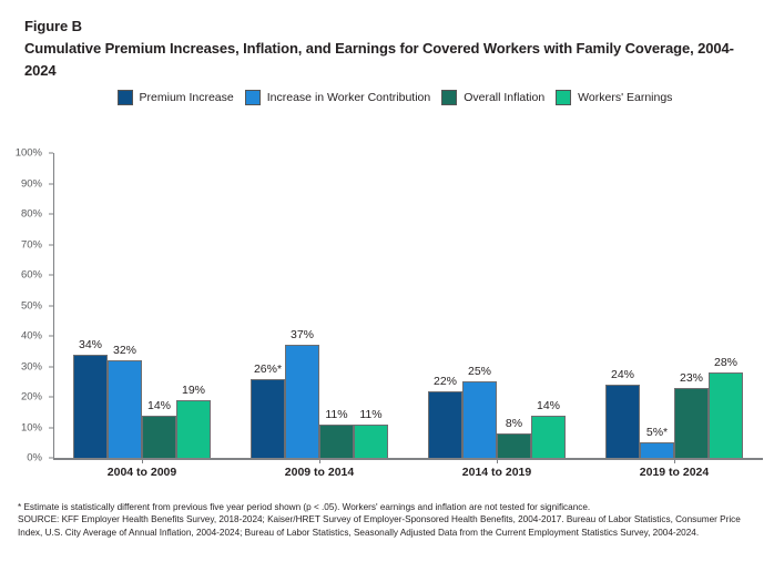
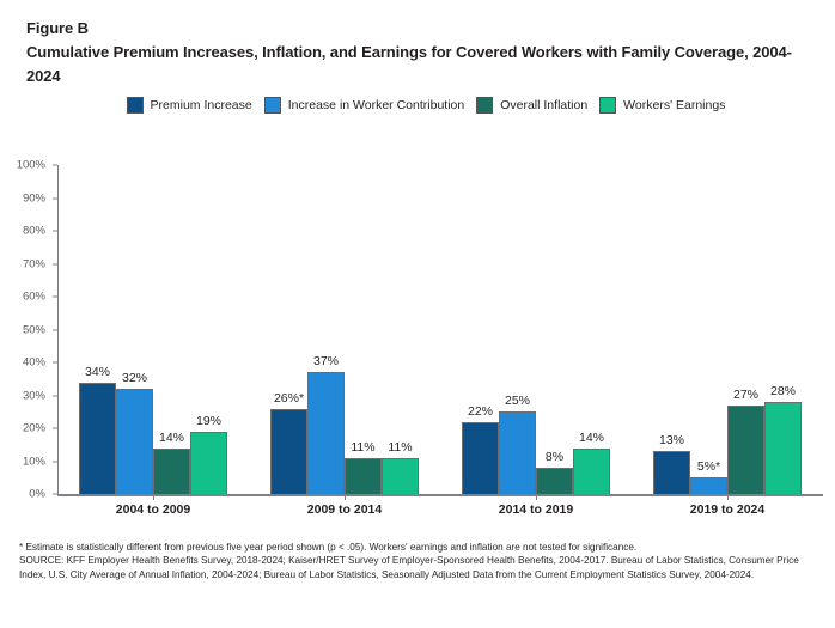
Premium Increase/2019 to 2024: 24% -> 13%
Overall Inflation/2019 to 2024: 23% -> 27%
